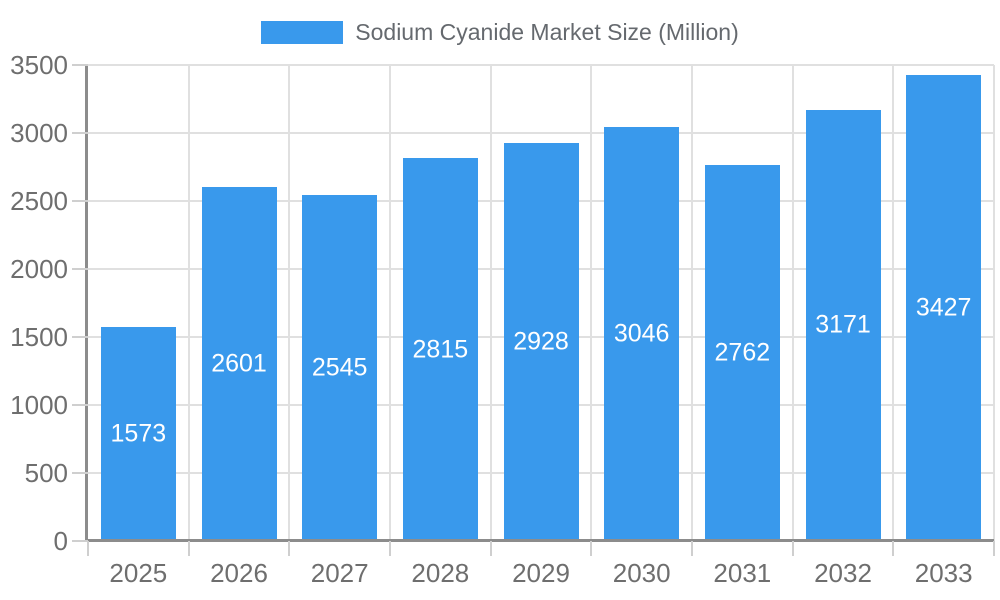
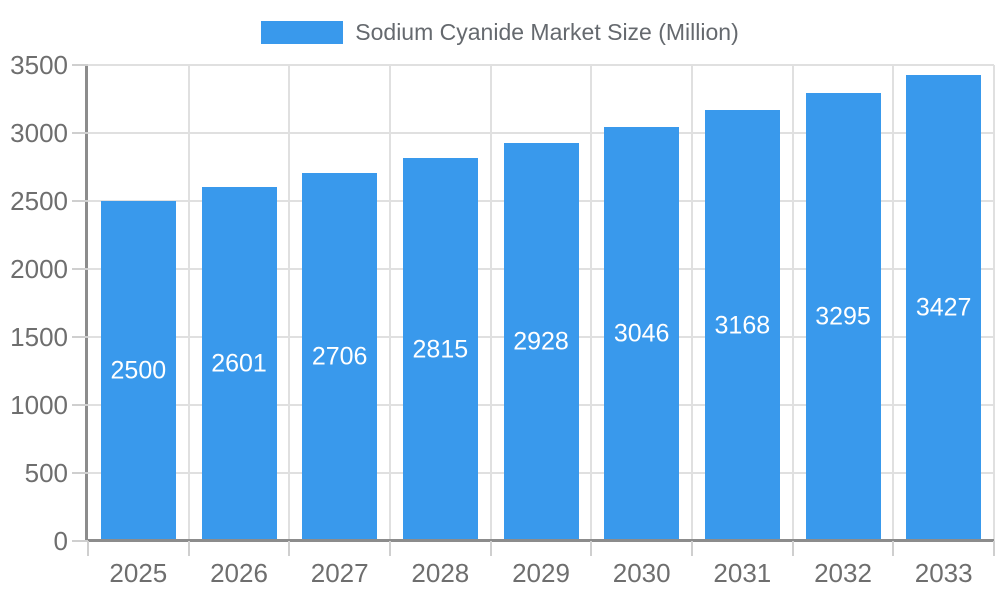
2025: 1573 -> 2500
2027: 2545 -> 2706
2031: 2762 -> 3168
2032: 3171 -> 3295
